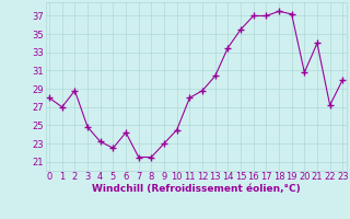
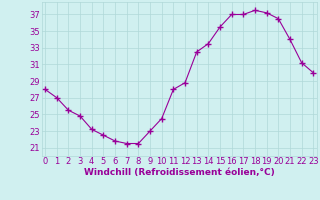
2: 28.8 -> 25.5
6: 24.2 -> 21.8
13: 30.4 -> 32.5
20: 30.8 -> 36.5
22: 27.2 -> 31.2
